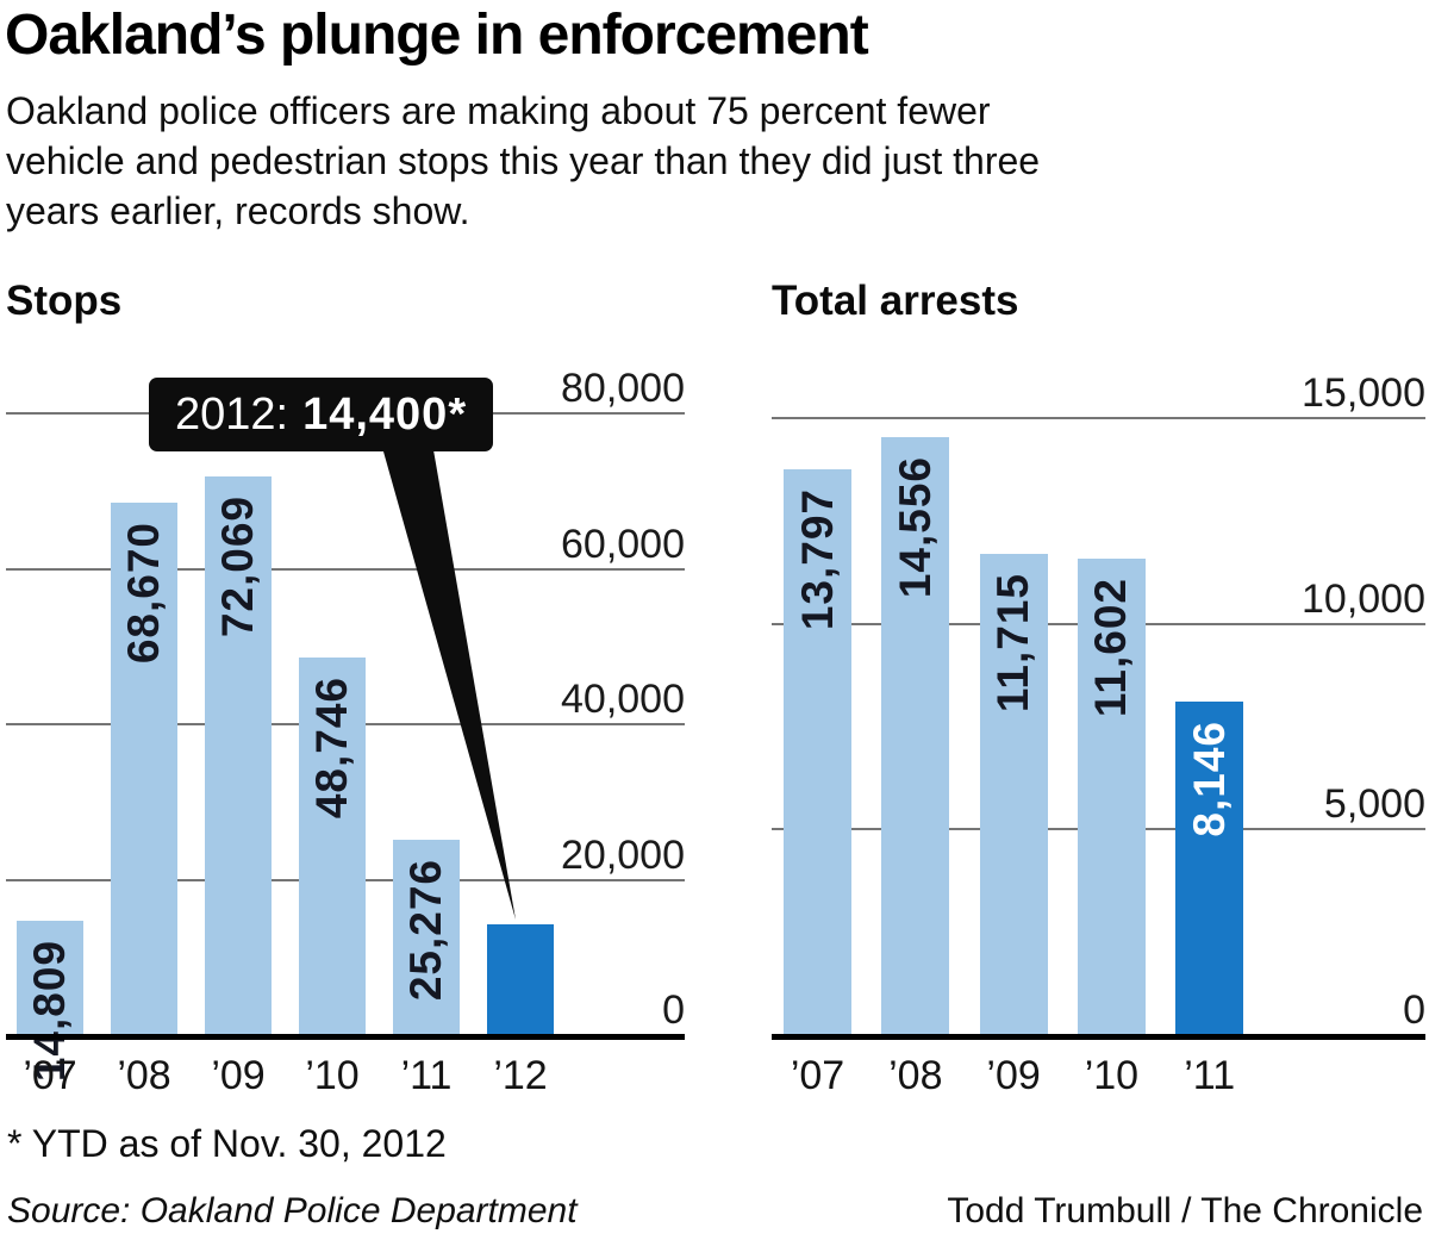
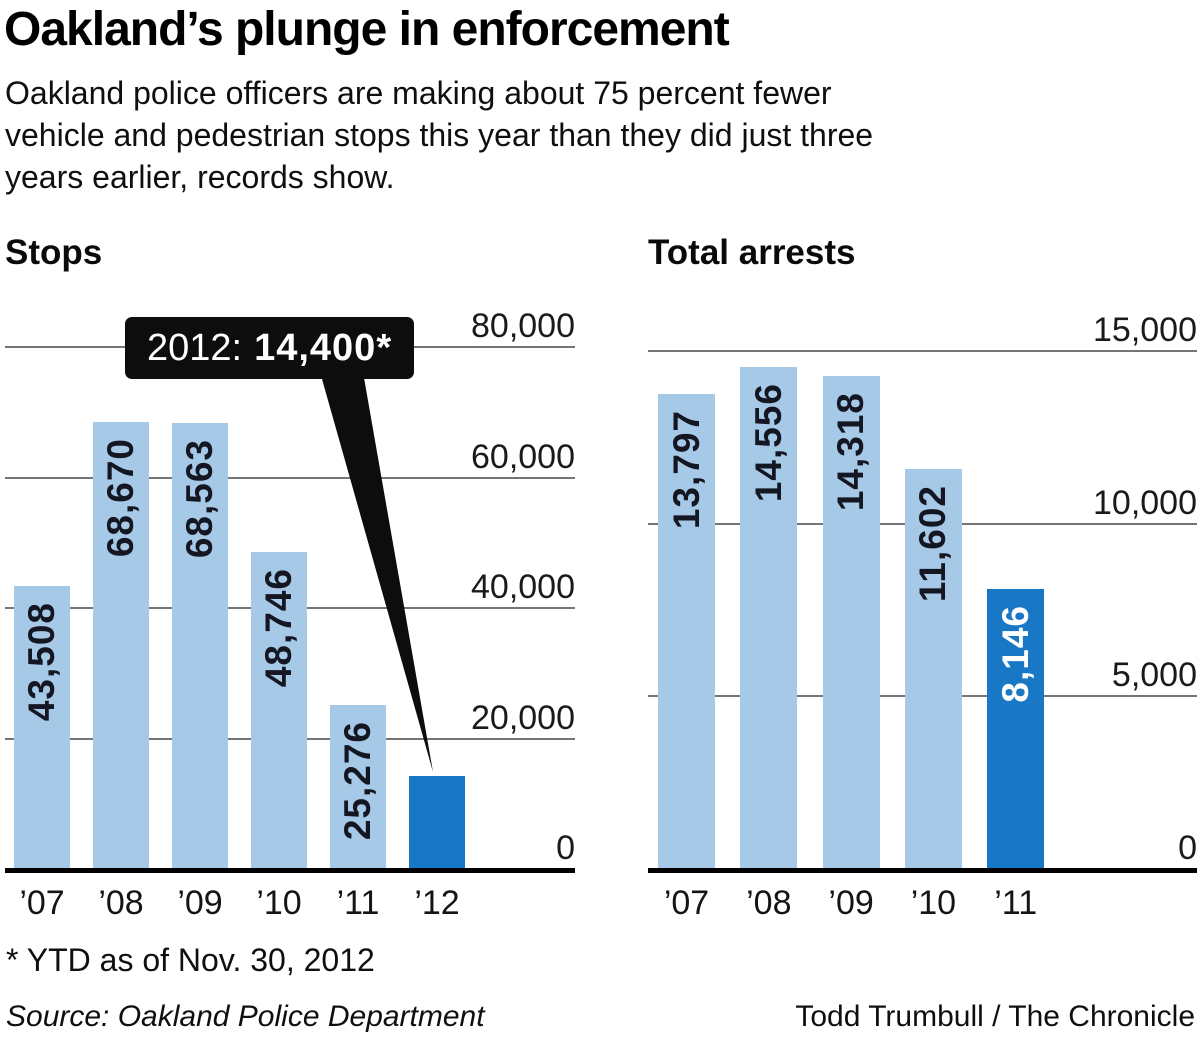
Stops/’07: 14,809 -> 43,508
Stops/’09: 72,069 -> 68,563
Total arrests/’09: 11,715 -> 14,318
